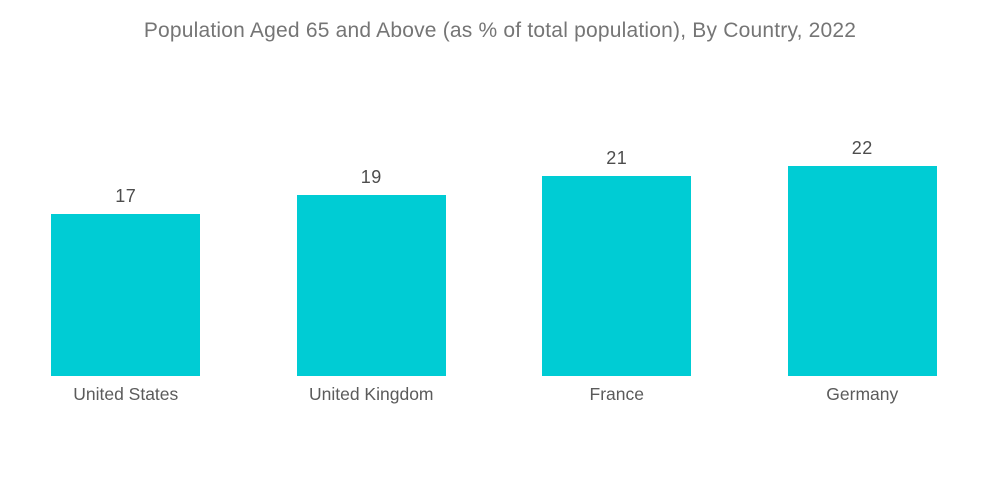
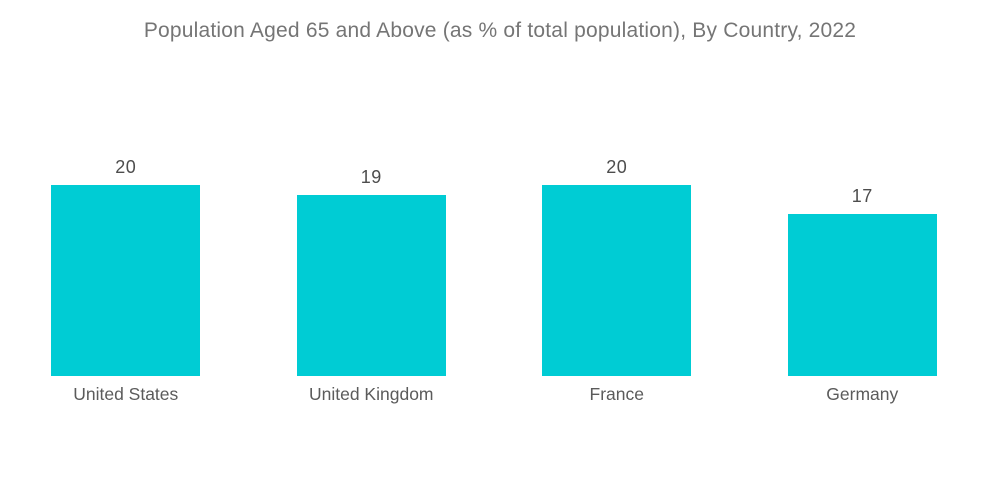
United States: 17 -> 20
France: 21 -> 20
Germany: 22 -> 17
